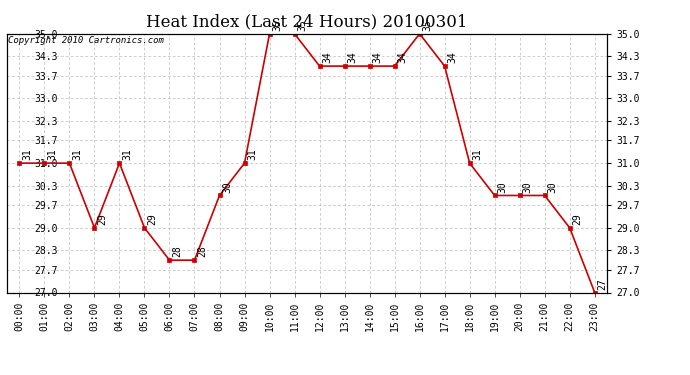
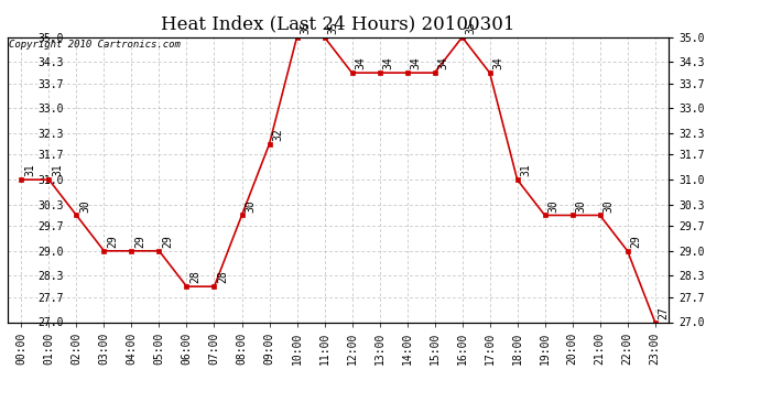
02:00: 31 -> 30
04:00: 31 -> 29
09:00: 31 -> 32
